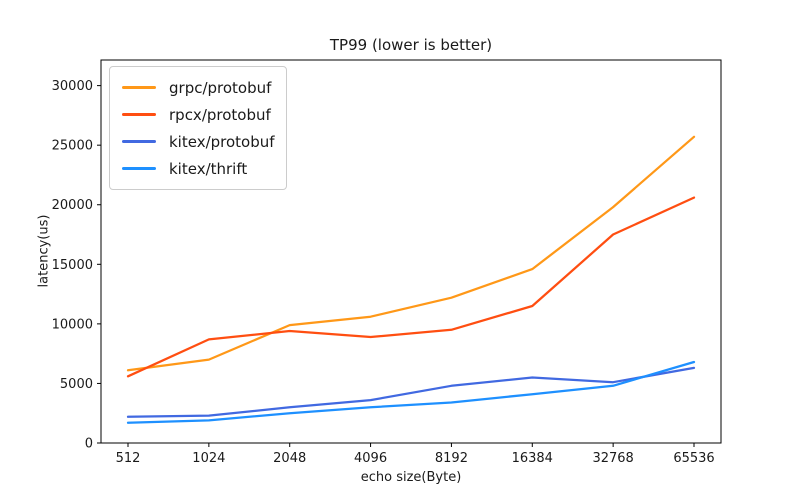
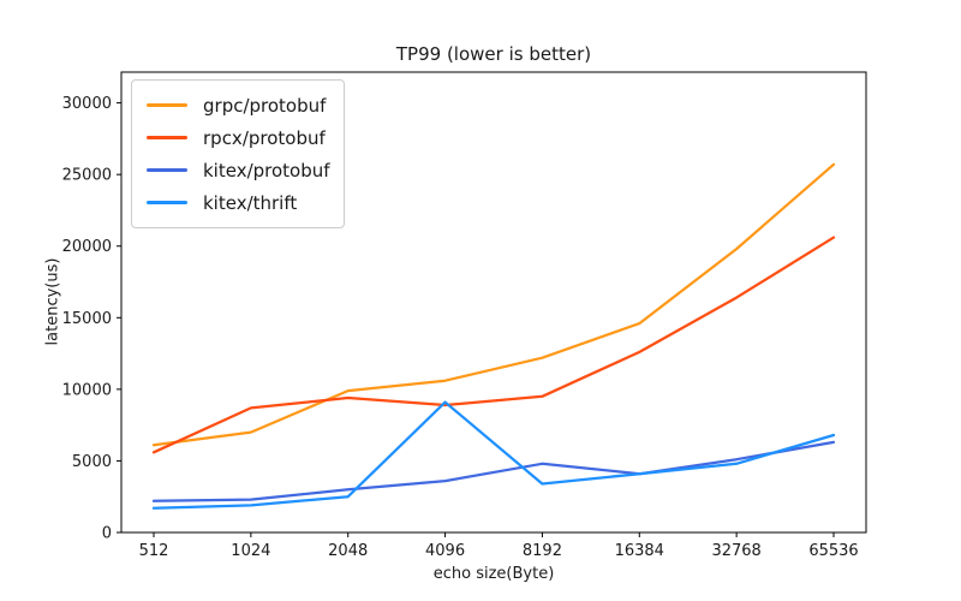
kitex/thrift/4096: 3000 -> 9100
rpcx/protobuf/16384: 11500 -> 12600
kitex/protobuf/16384: 5500 -> 4100
rpcx/protobuf/32768: 17500 -> 16400
